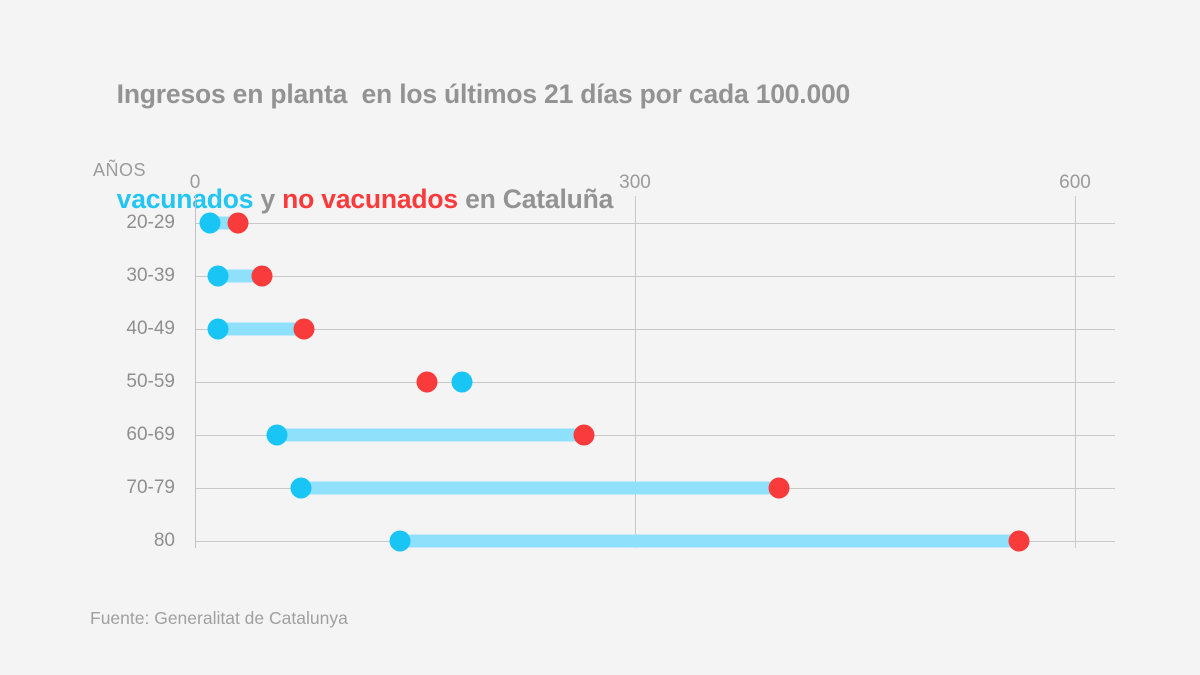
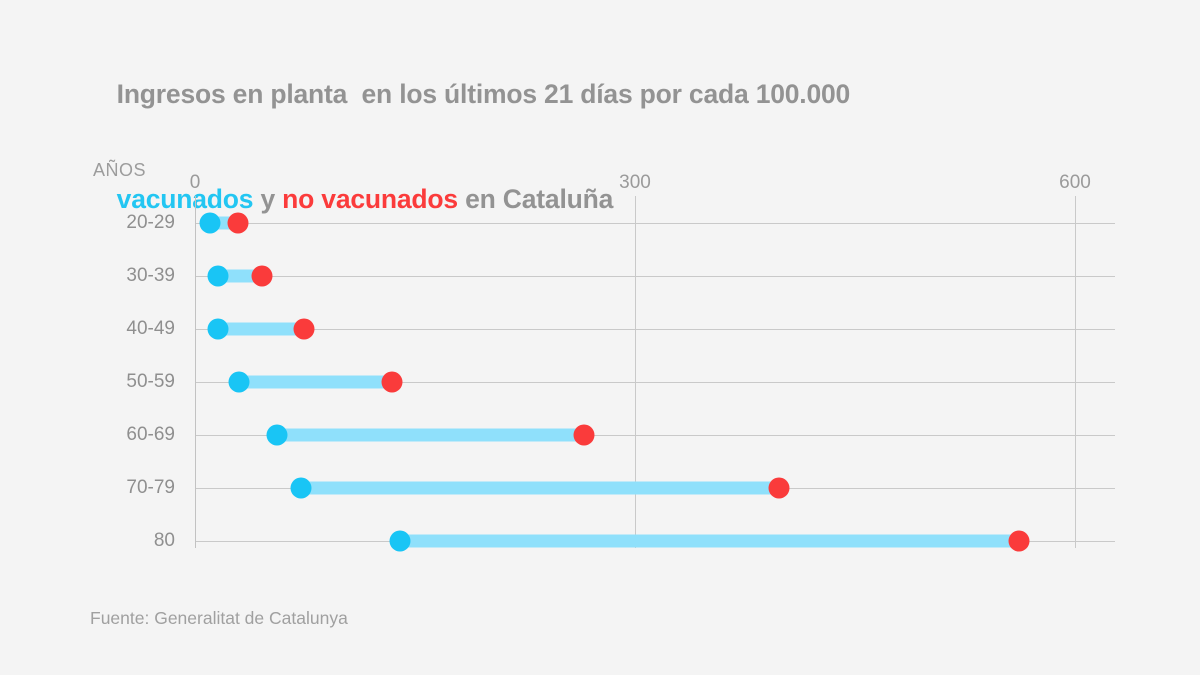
vacunados/50-59: 182 -> 30
no vacunados/50-59: 158 -> 134
